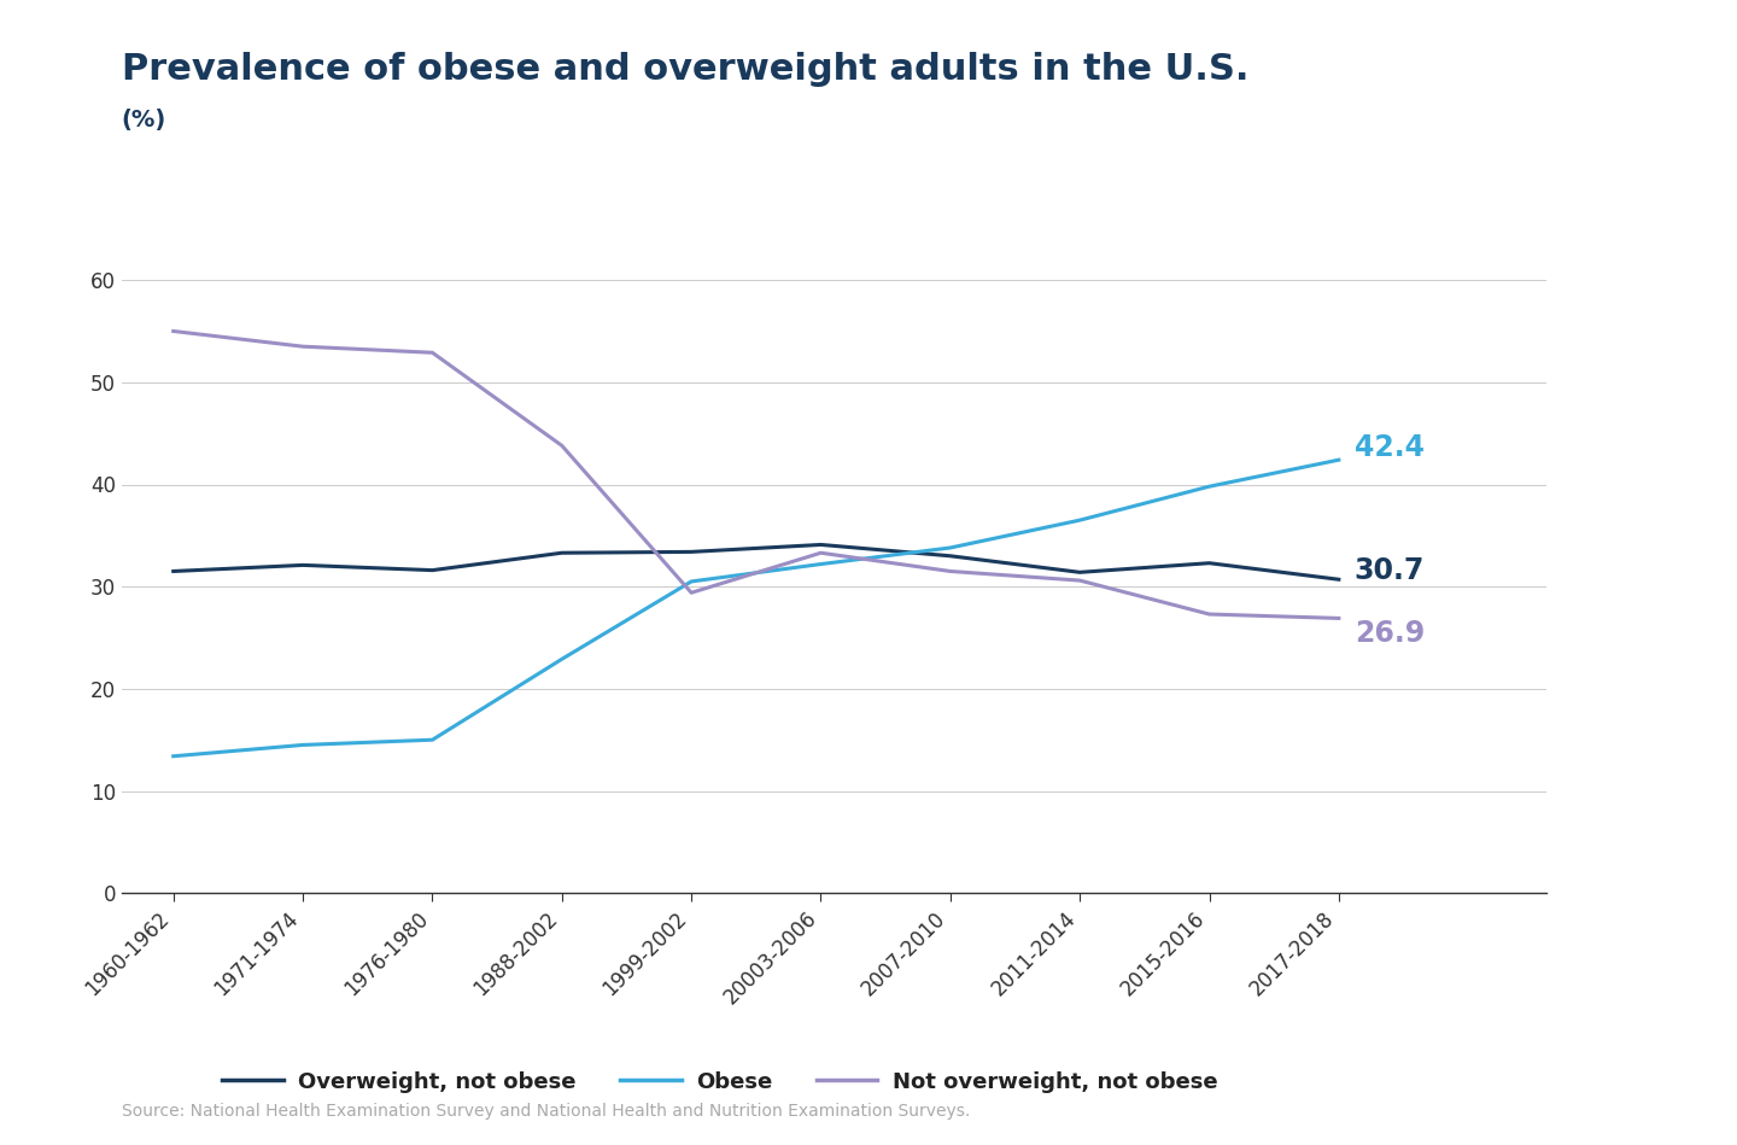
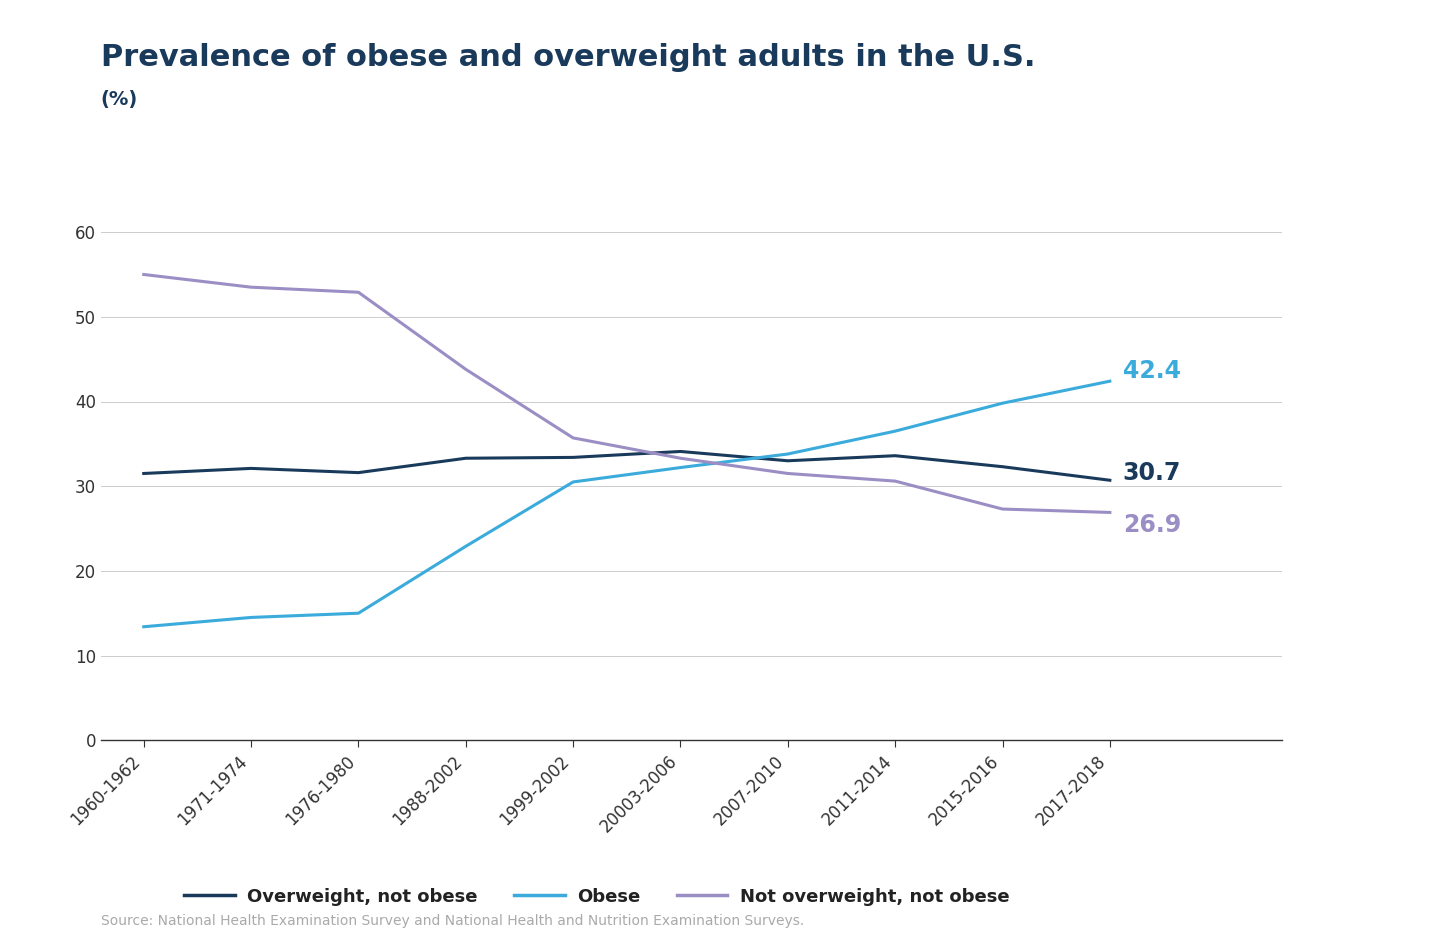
Not overweight, not obese/1999-2002: 29.4 -> 35.7
Overweight, not obese/2011-2014: 31.4 -> 33.6
